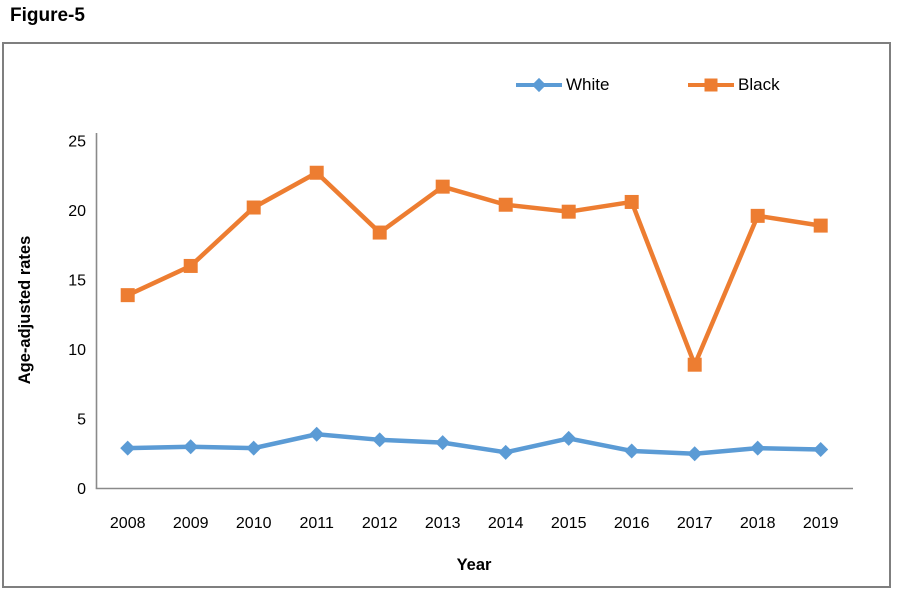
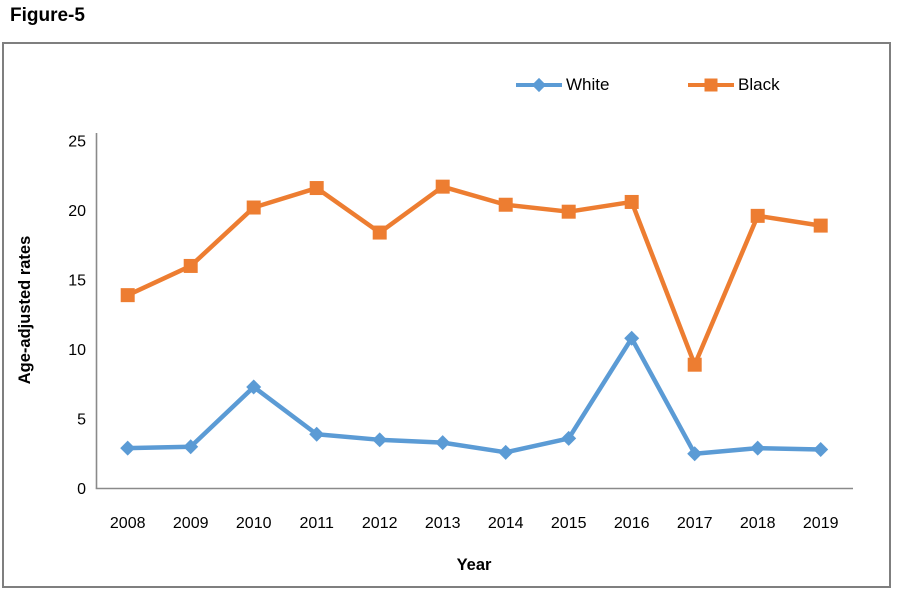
White/2010: 2.9 -> 7.3
Black/2011: 22.7 -> 21.6
White/2016: 2.7 -> 10.8
